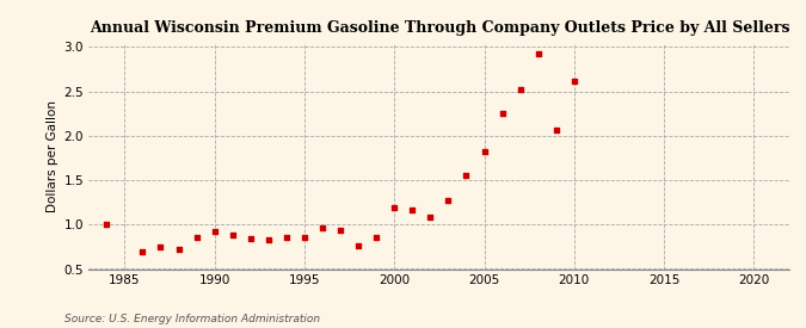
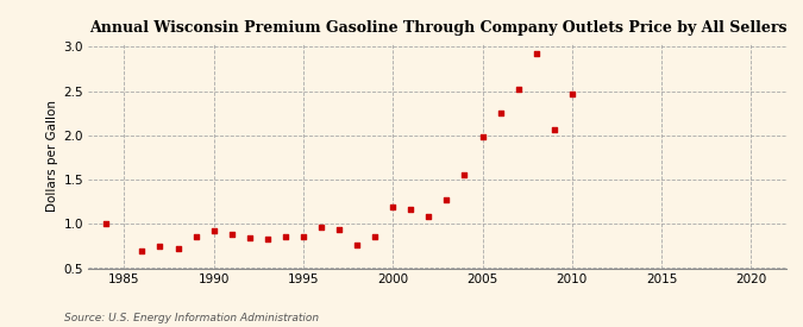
2005: 1.82 -> 1.99
2010: 2.62 -> 2.47
